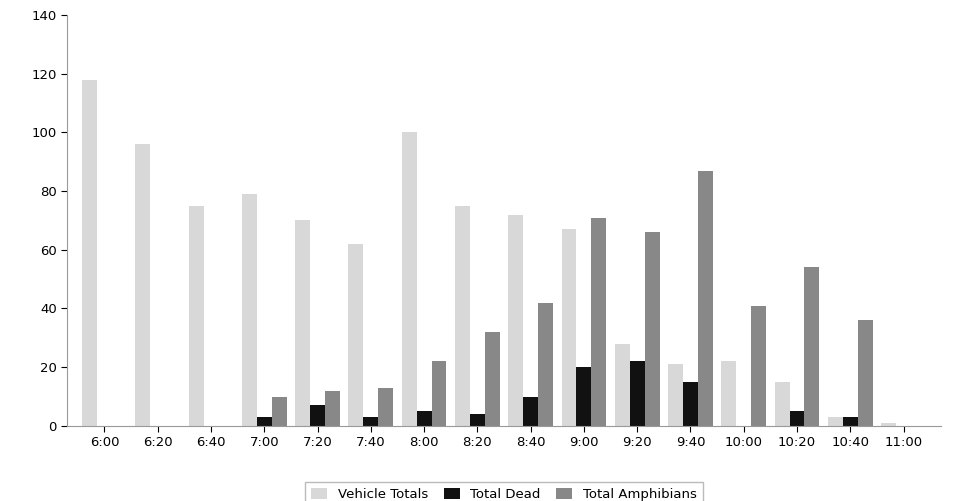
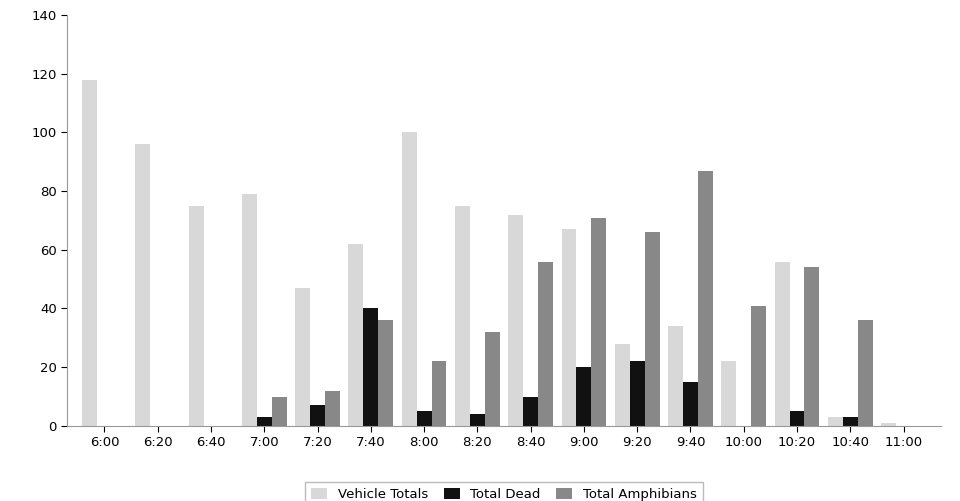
Vehicle Totals/7:20: 70 -> 47
Total Dead/7:40: 3 -> 40
Total Amphibians/7:40: 13 -> 36
Total Amphibians/8:40: 42 -> 56
Vehicle Totals/9:40: 21 -> 34
Vehicle Totals/10:20: 15 -> 56
